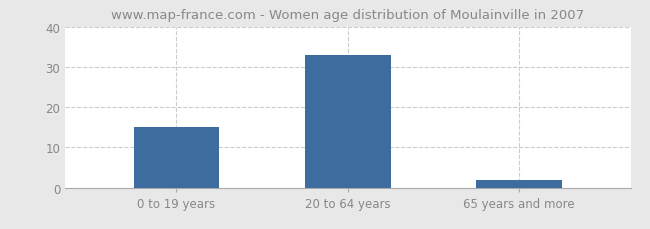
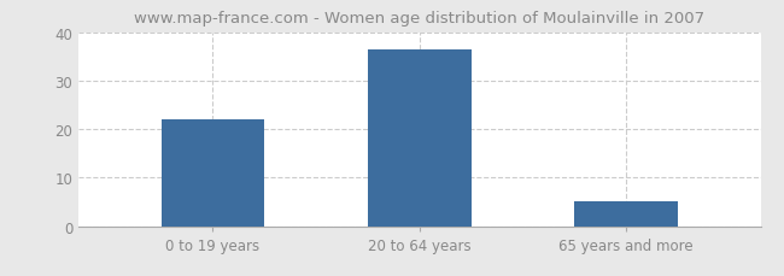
0 to 19 years: 15.0 -> 22.0
20 to 64 years: 33.0 -> 36.5
65 years and more: 2.0 -> 5.0
